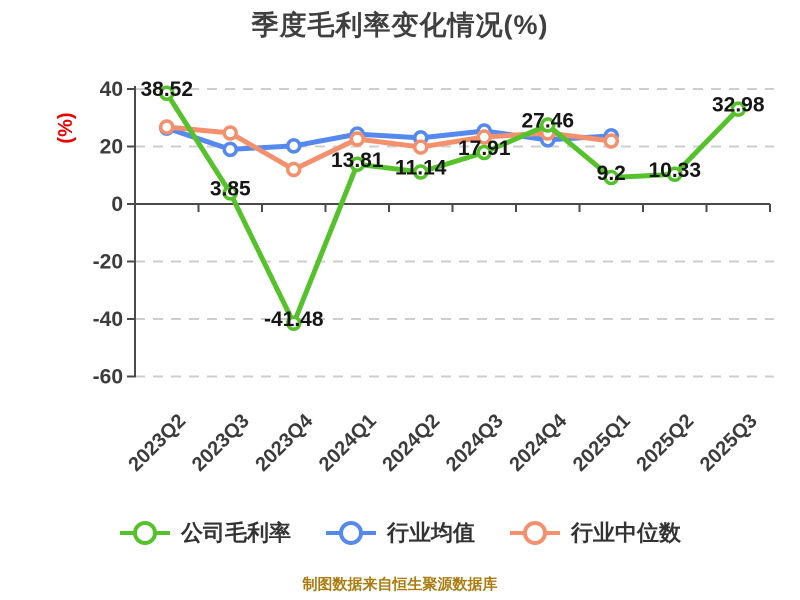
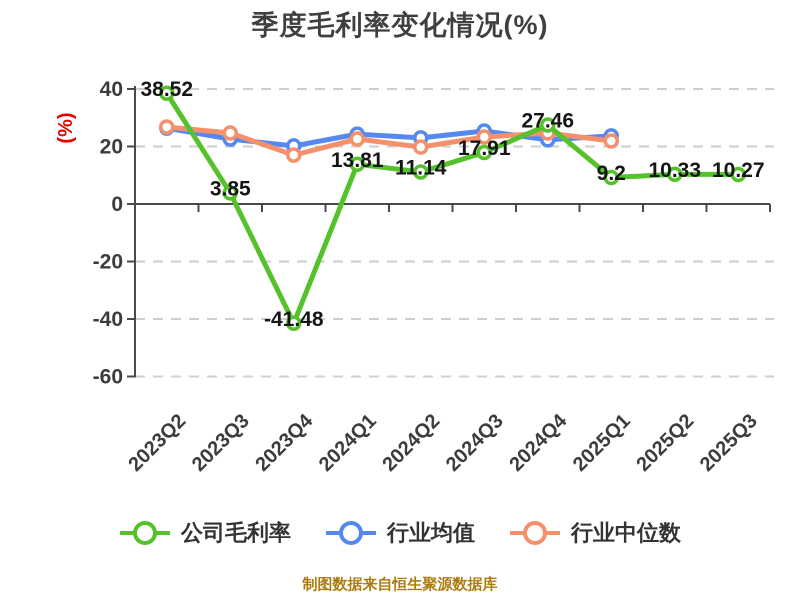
行业均值/2023Q3: 19 -> 23
行业中位数/2023Q4: 12 -> 17
公司毛利率/2025Q3: 32.98 -> 10.27
